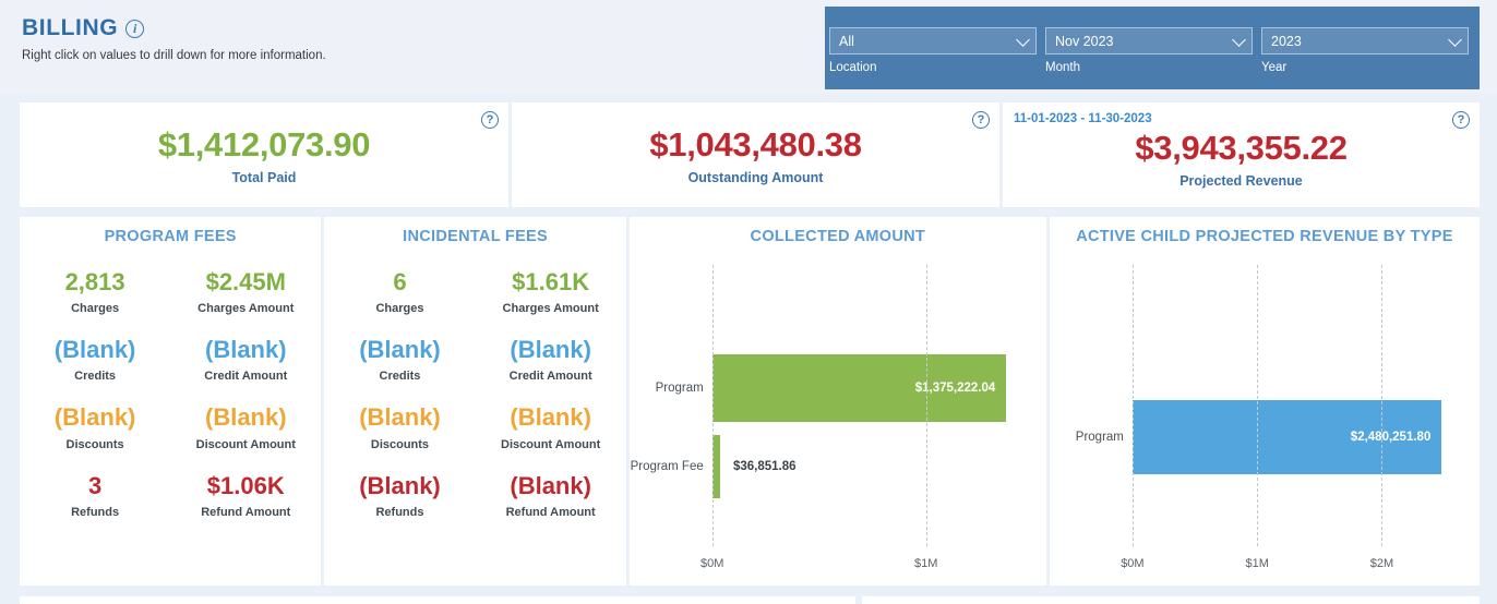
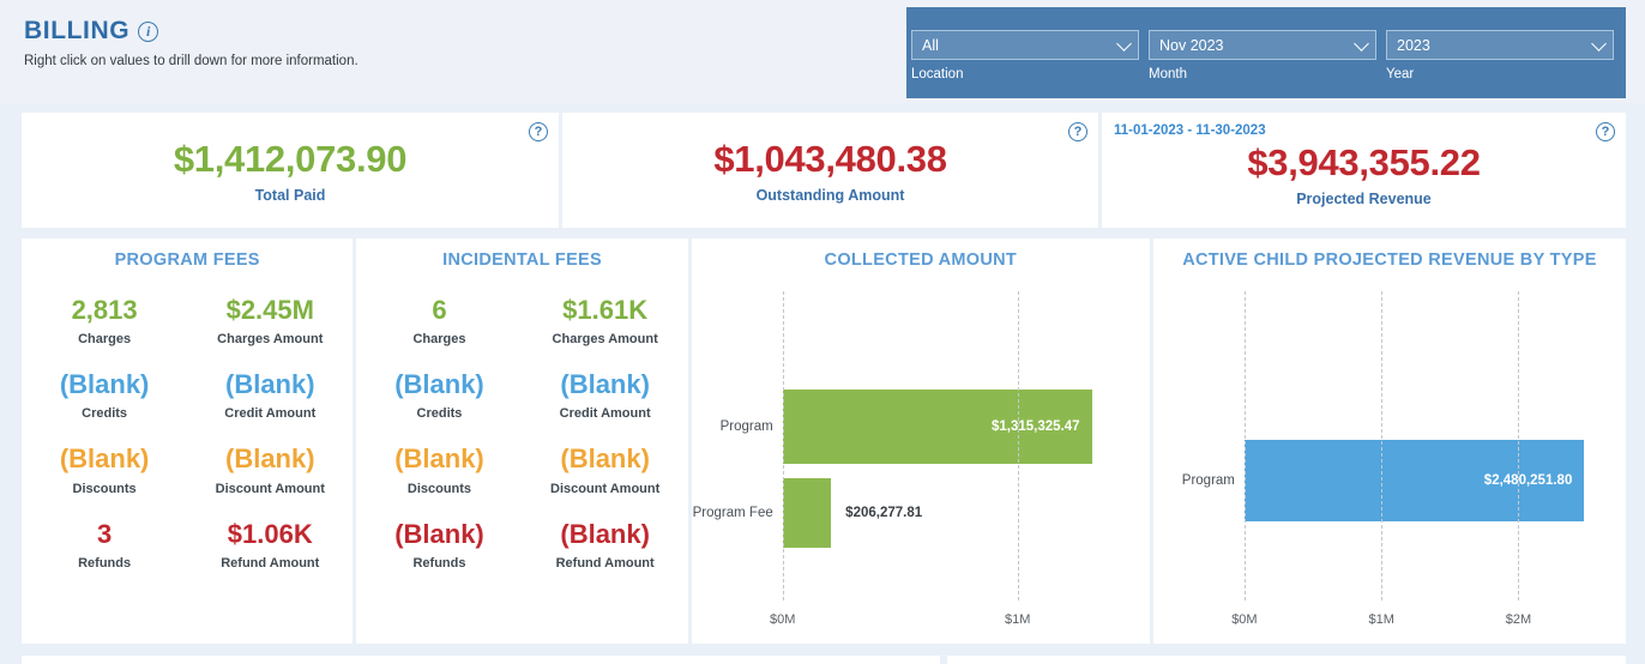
COLLECTED AMOUNT/Program: $1,375,222.04 -> $1,315,325.47
COLLECTED AMOUNT/Program Fee: $36,851.86 -> $206,277.81
